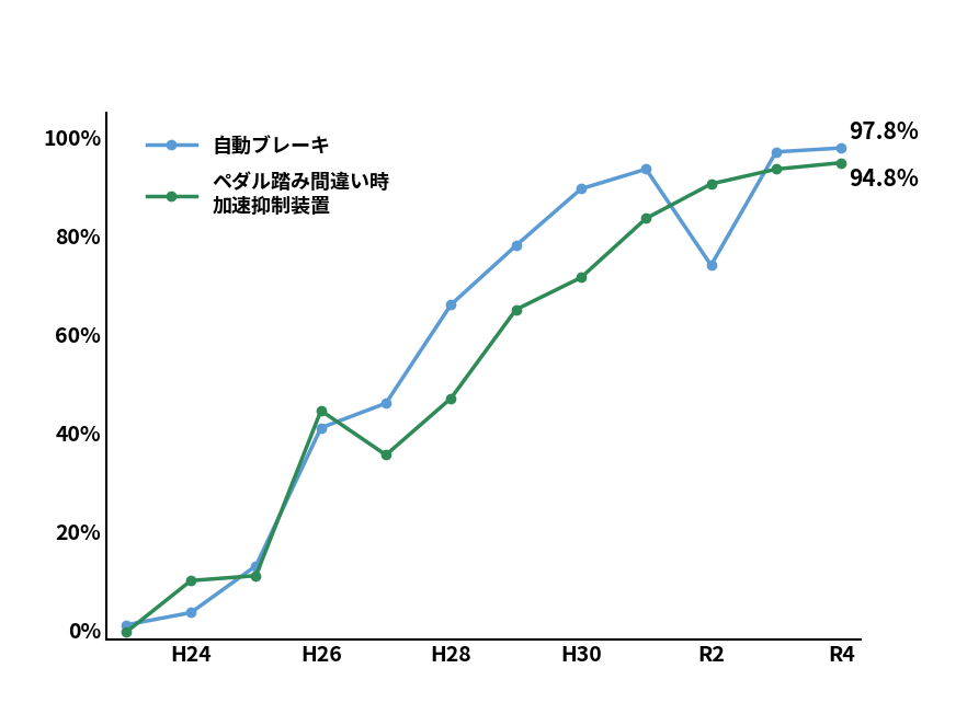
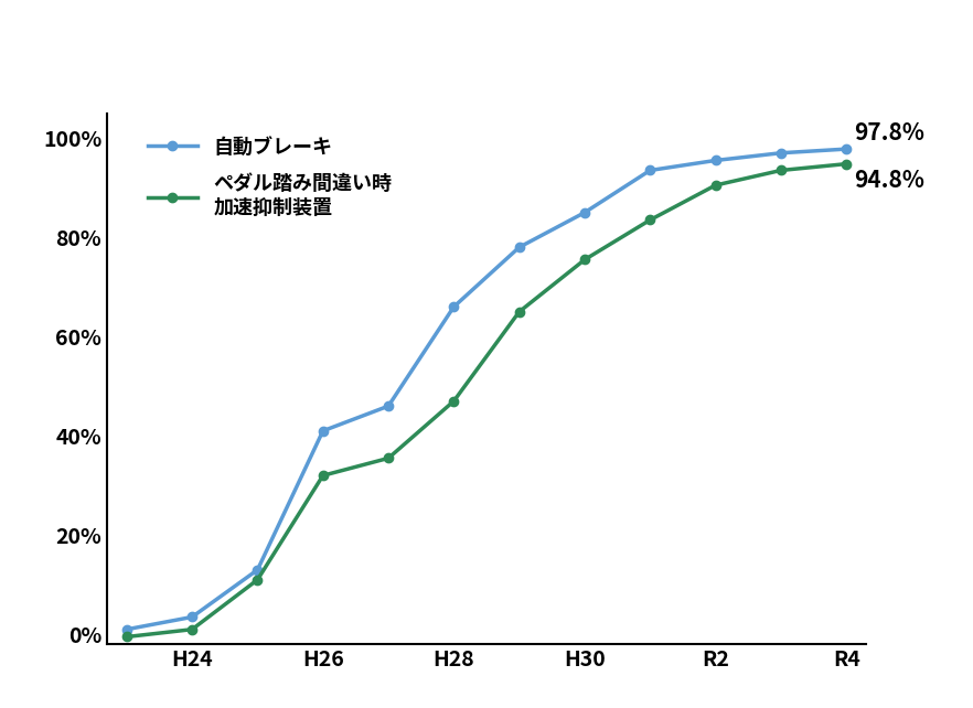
ペダル踏み間違い時 加速抑制装置/H24: 10.0% -> 1.0%
ペダル踏み間違い時 加速抑制装置/H26: 44.5% -> 32.0%
自動ブレーキ/H30: 89.5% -> 85.0%
ペダル踏み間違い時 加速抑制装置/H30: 71.5% -> 75.5%
自動ブレーキ/R2: 74.0% -> 95.5%
